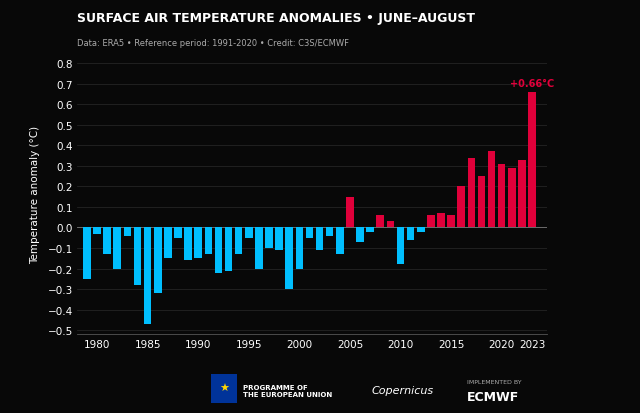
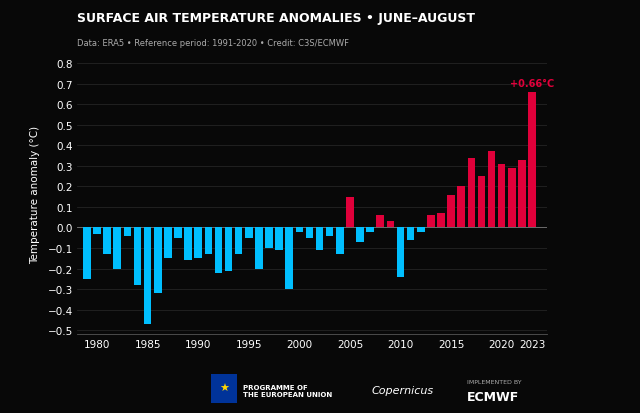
2000: -0.20 -> -0.02
2010: -0.18 -> -0.24
2015: 0.06 -> 0.16
